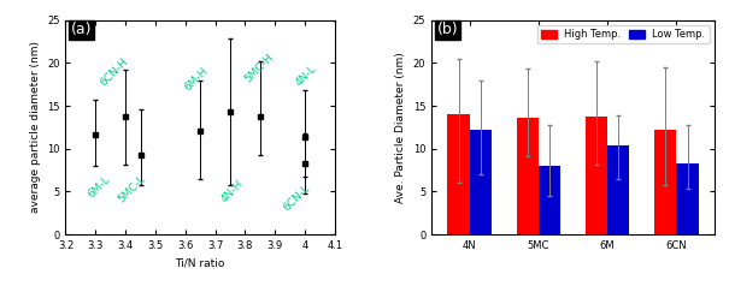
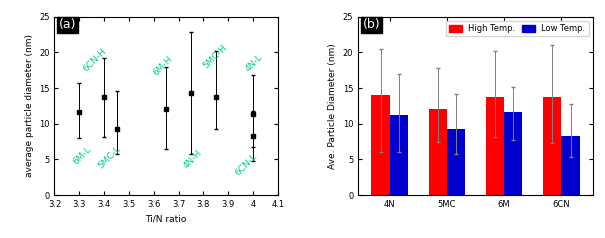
Low Temp./4N: 12.2 -> 11.2
High Temp./5MC: 13.6 -> 12.0
Low Temp./5MC: 8.0 -> 9.3
Low Temp./6M: 10.4 -> 11.7
High Temp./6CN: 12.2 -> 13.8
